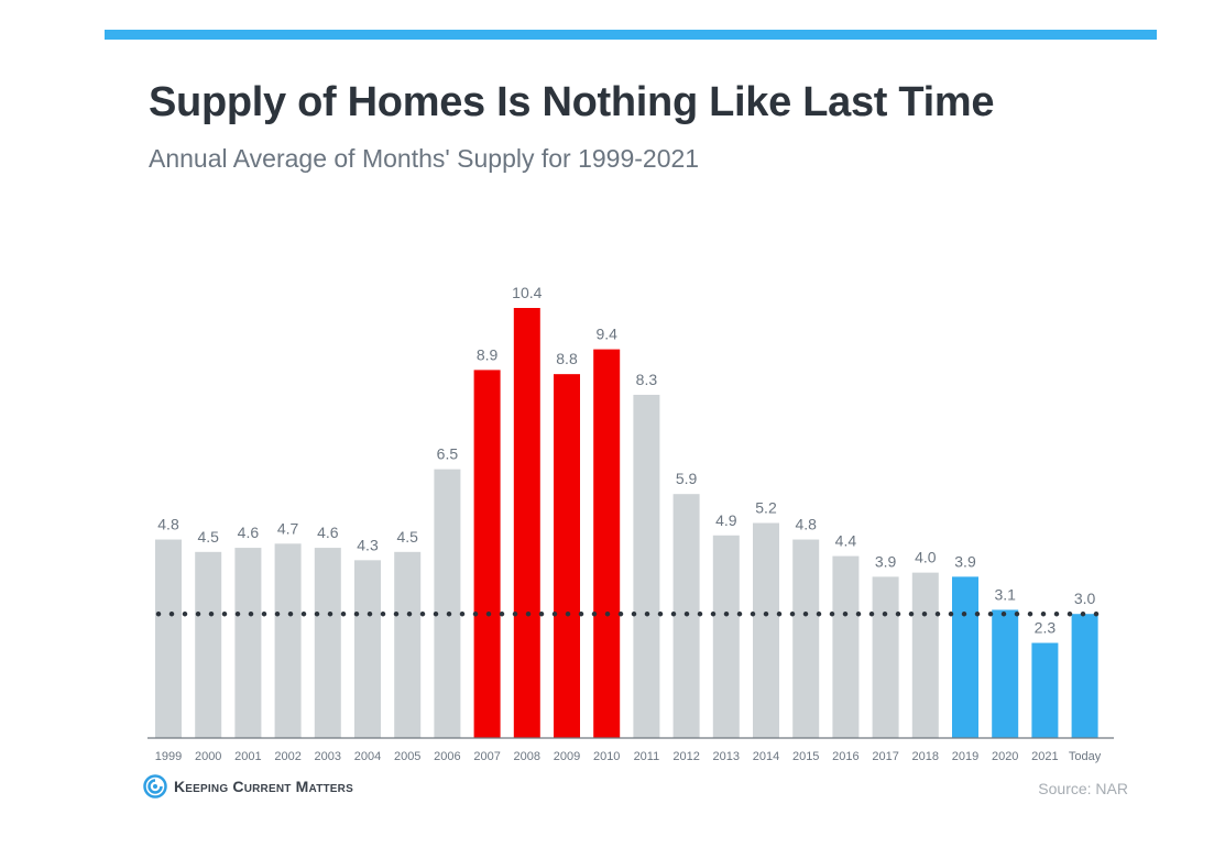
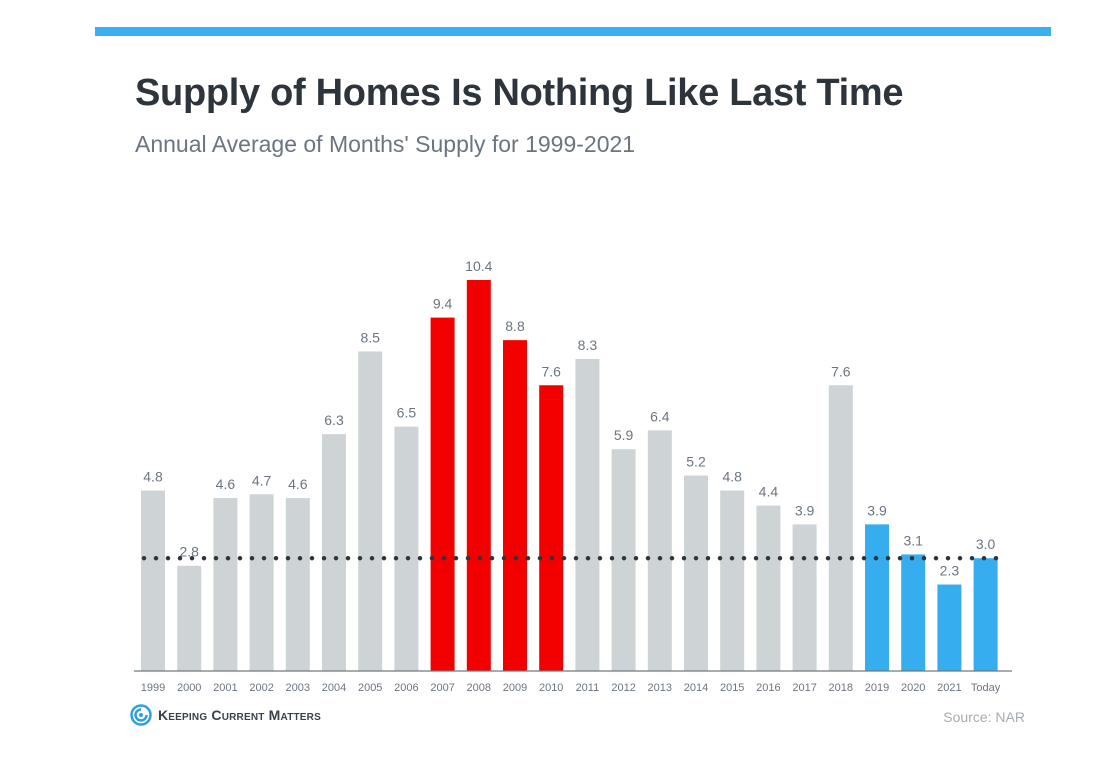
2000: 4.5 -> 2.8
2004: 4.3 -> 6.3
2005: 4.5 -> 8.5
2007: 8.9 -> 9.4
2010: 9.4 -> 7.6
2013: 4.9 -> 6.4
2018: 4.0 -> 7.6
